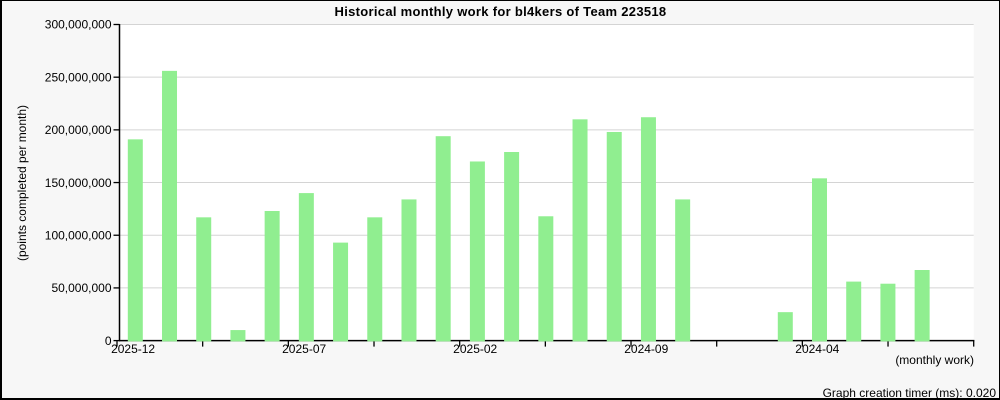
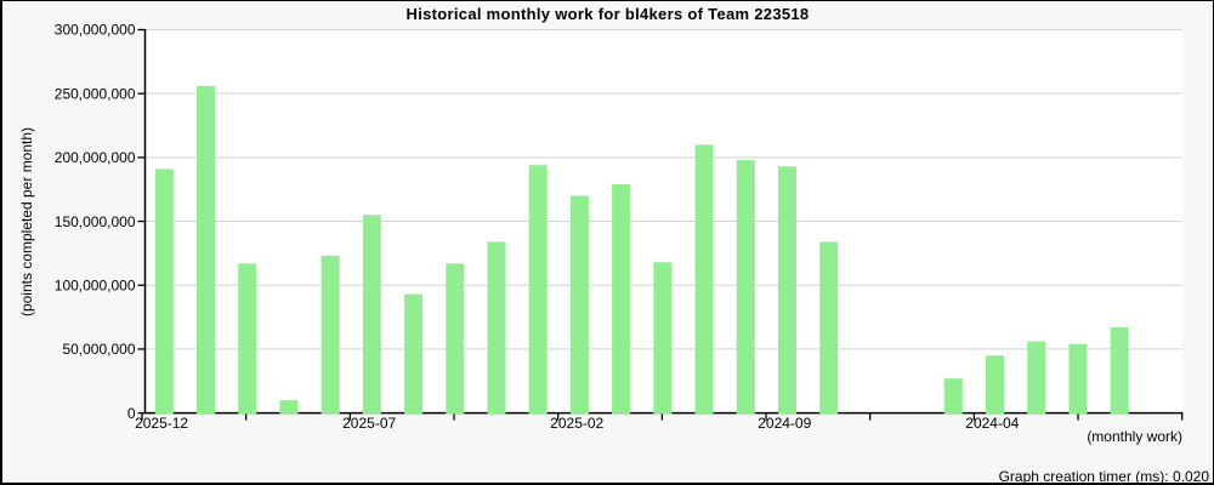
2025-07: 140000000 -> 155000000
2024-09: 212000000 -> 193000000
2024-04: 154000000 -> 45000000
